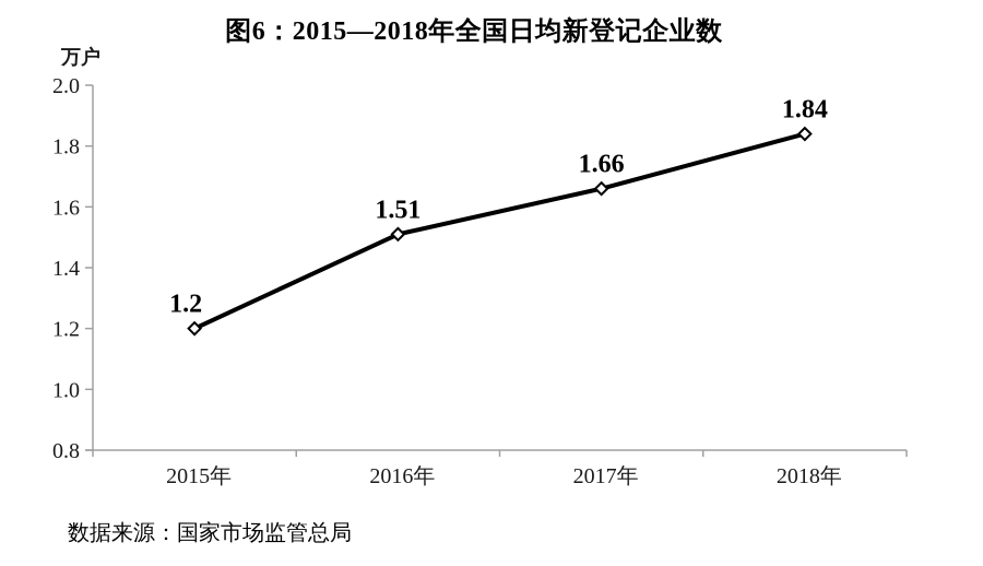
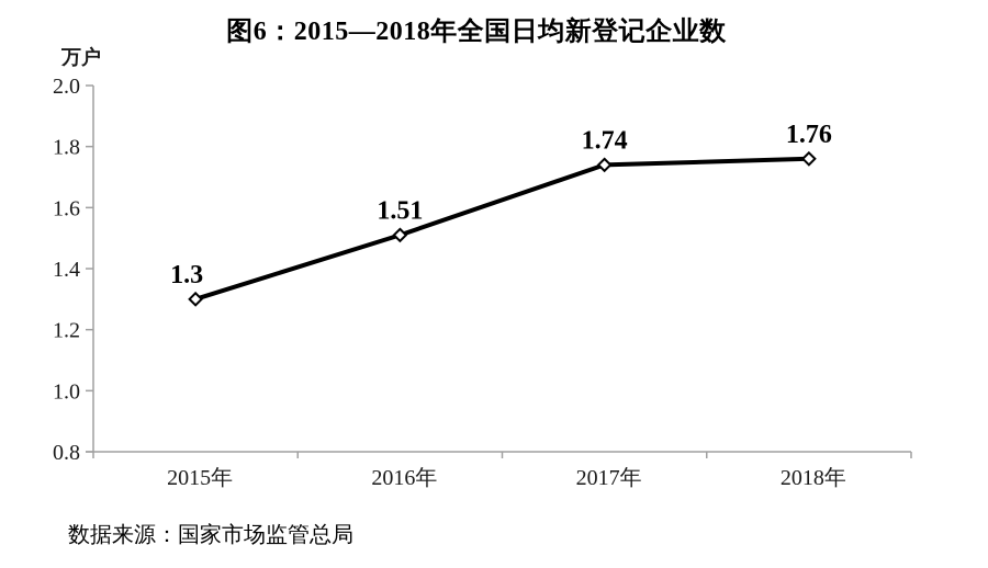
2015年: 1.2 -> 1.3
2017年: 1.66 -> 1.74
2018年: 1.84 -> 1.76
